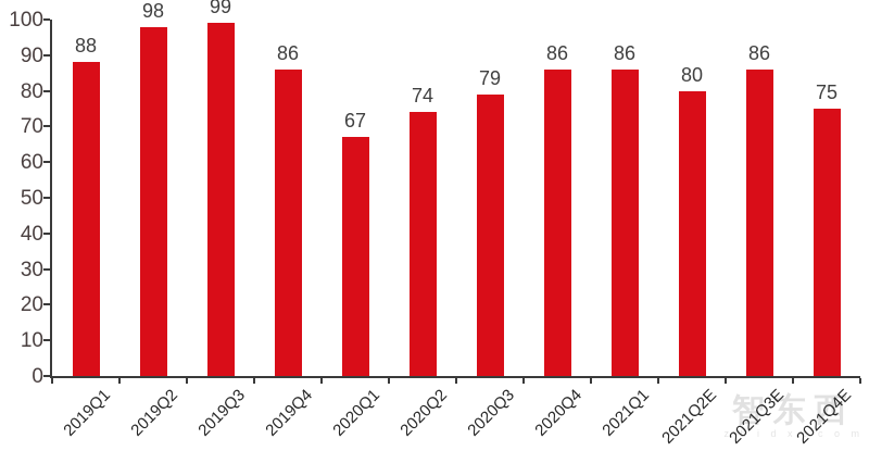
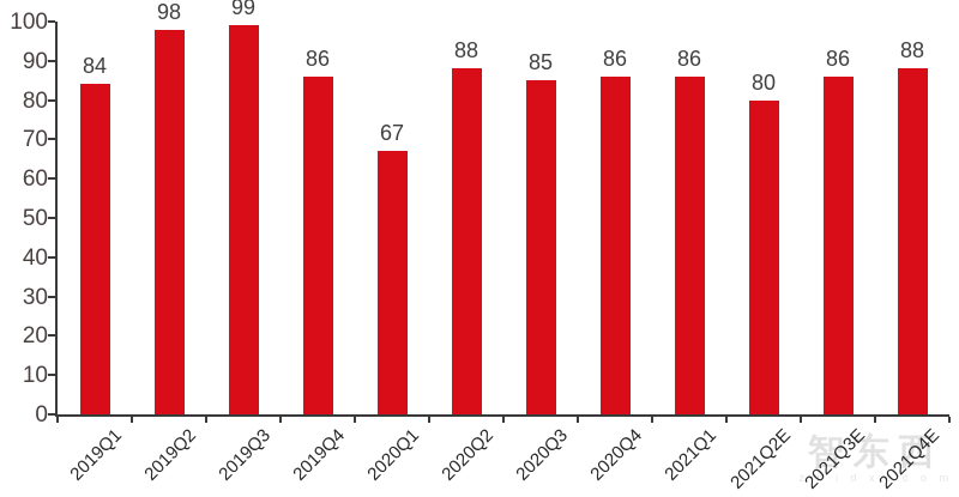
2019Q1: 88 -> 84
2020Q2: 74 -> 88
2020Q3: 79 -> 85
2021Q4E: 75 -> 88
